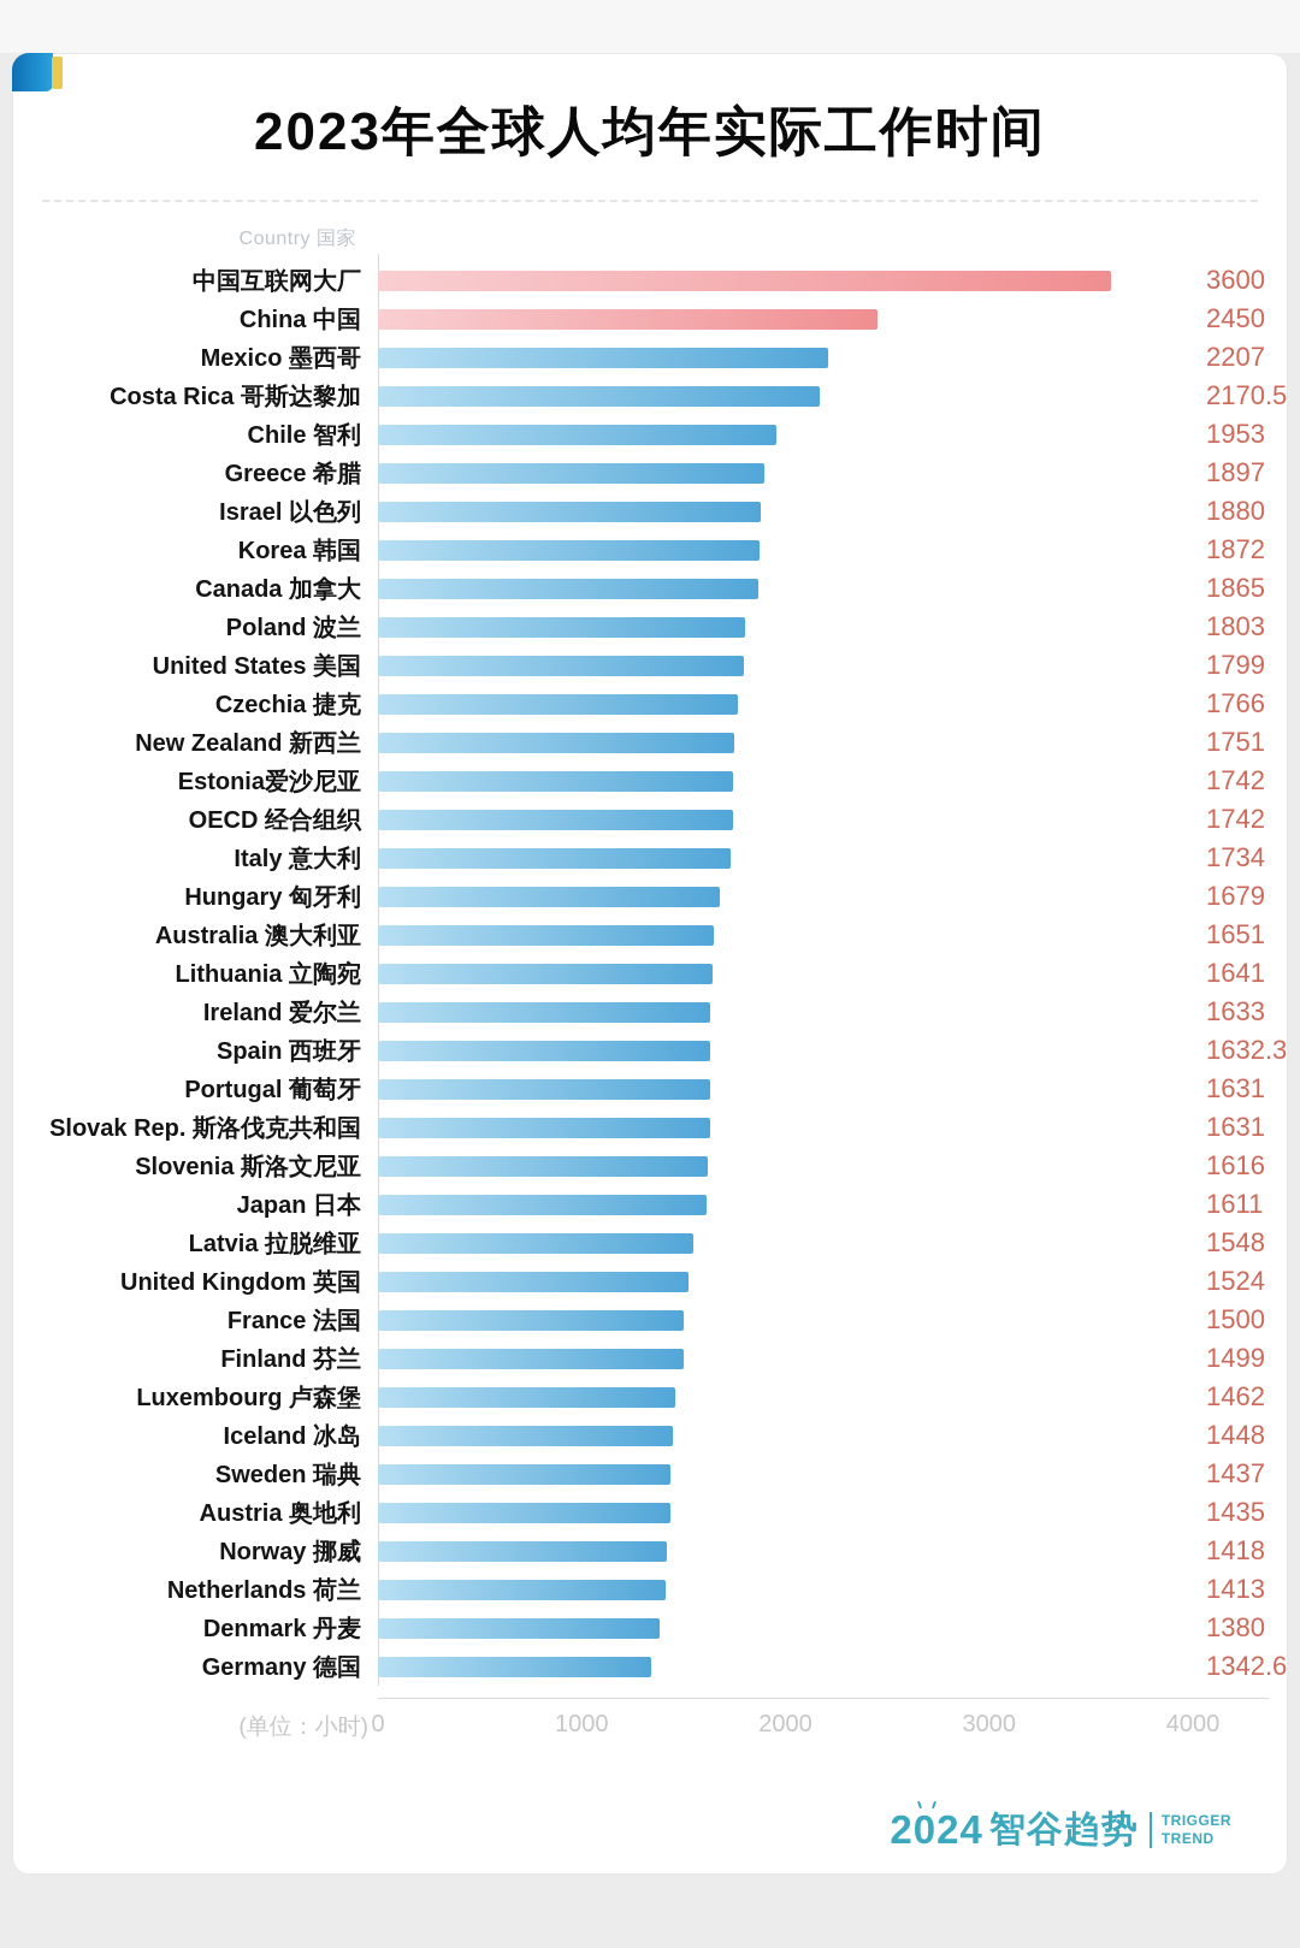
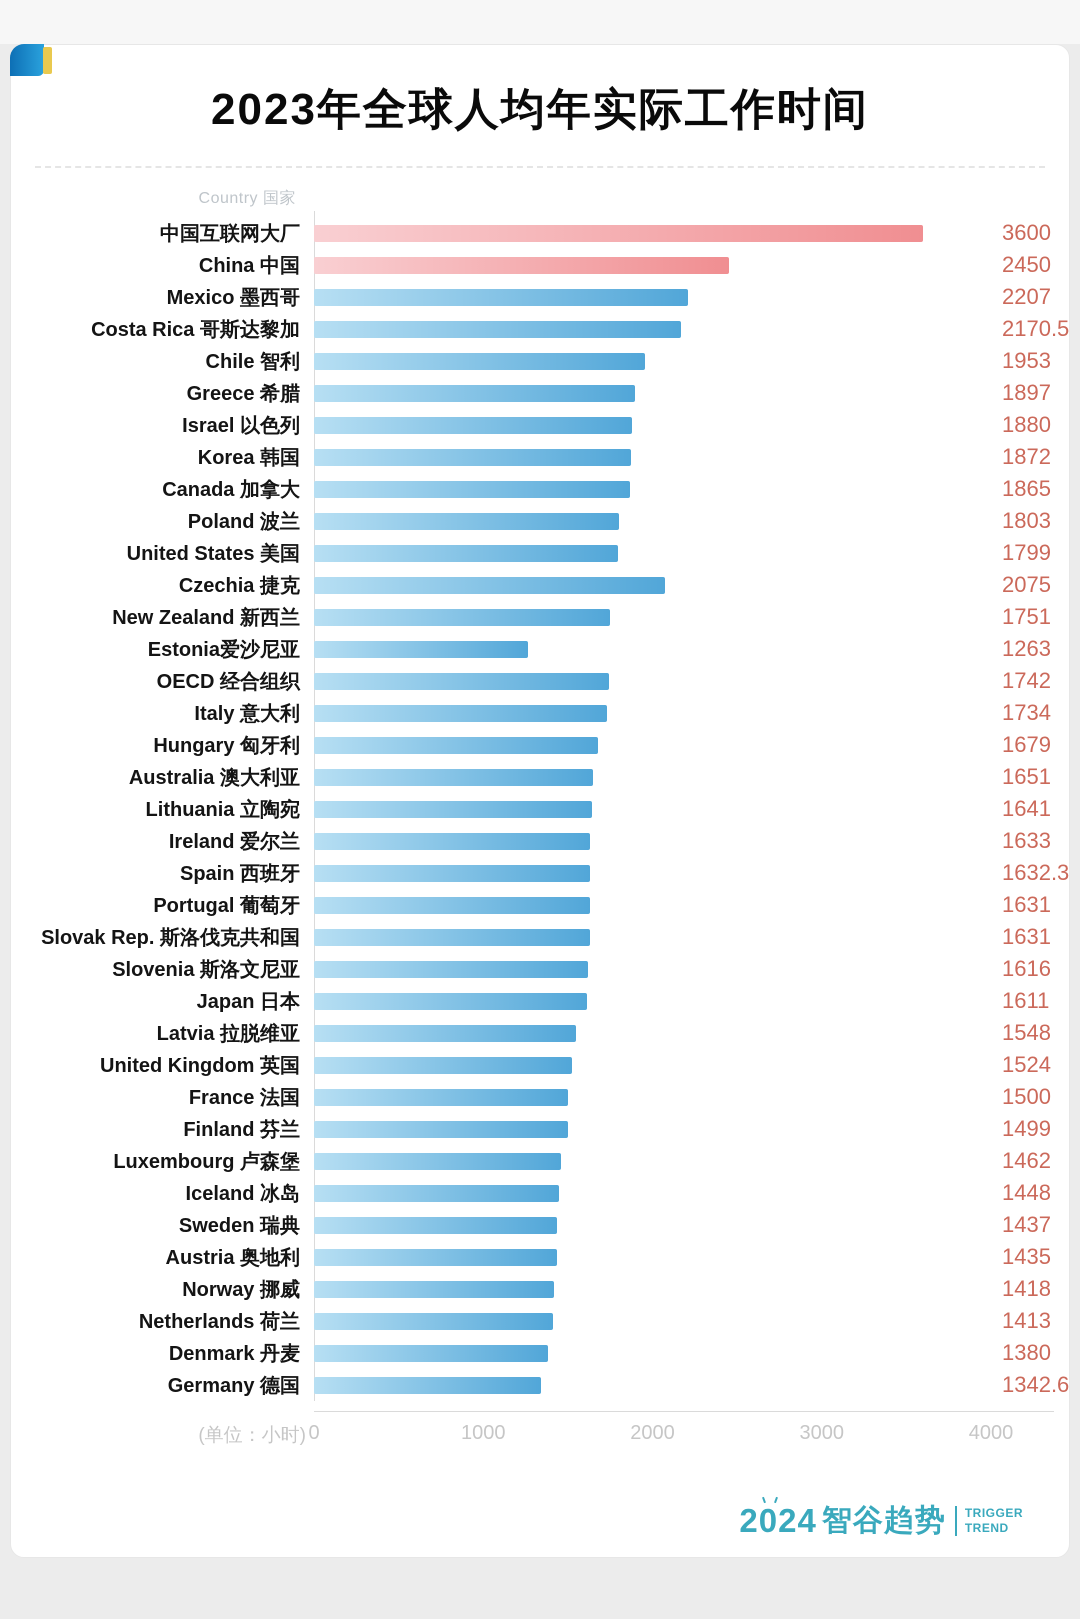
Czechia 捷克: 1766 -> 2075
Estonia爱沙尼亚: 1742 -> 1263
